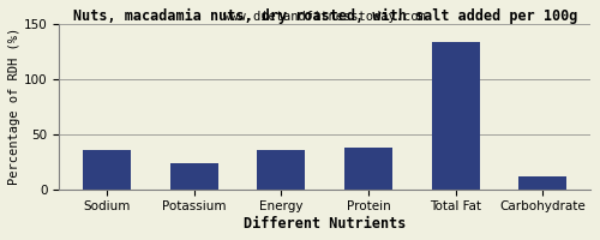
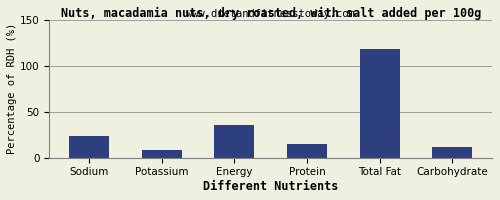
Sodium: 36 -> 23
Potassium: 24 -> 8
Protein: 38 -> 15
Total Fat: 134 -> 118
